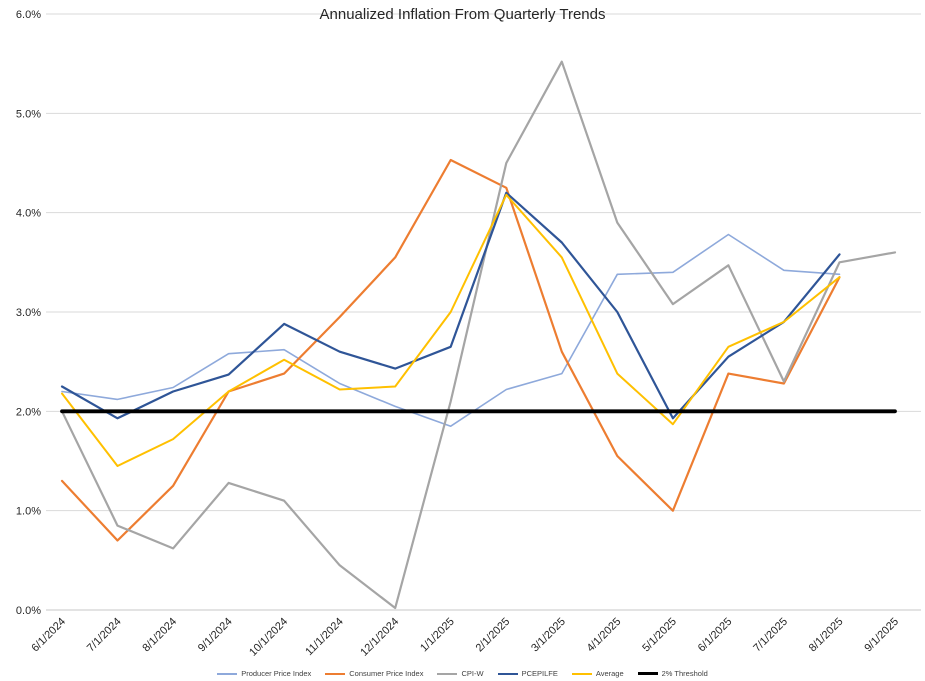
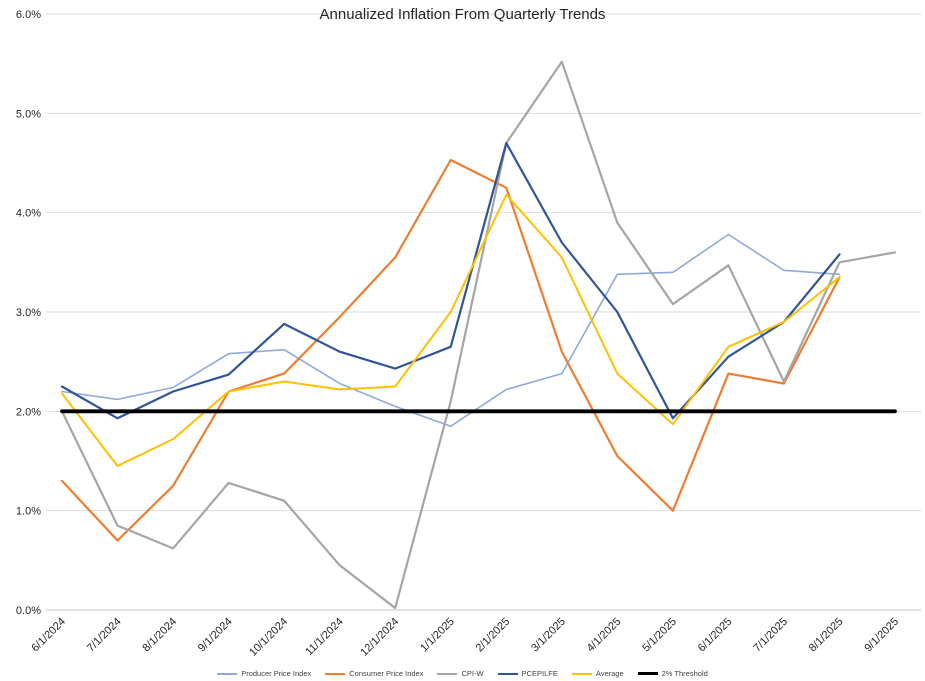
Average/10/1/2024: 2.5% -> 2.3%
CPI-W/2/1/2025: 4.5% -> 4.7%
PCEPILFE/2/1/2025: 4.2% -> 4.7%
